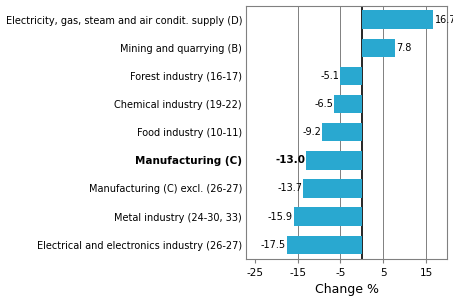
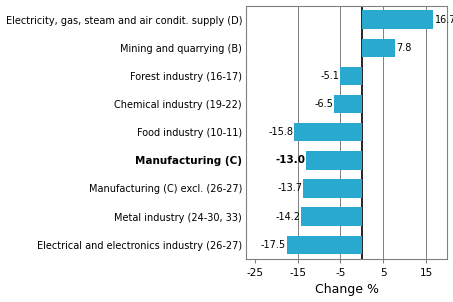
Food industry (10-11): -9.2 -> -15.8
Metal industry (24-30, 33): -15.9 -> -14.2
